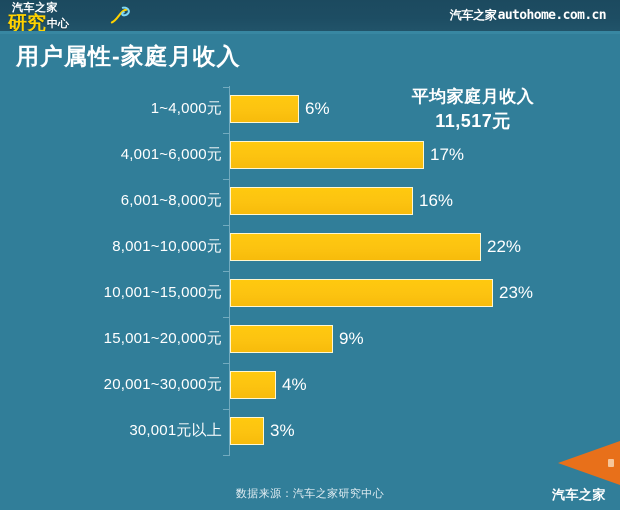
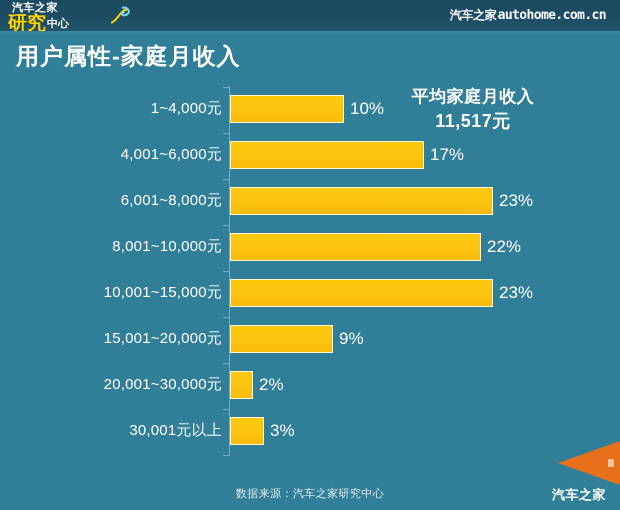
1~4,000元: 6% -> 10%
6,001~8,000元: 16% -> 23%
20,001~30,000元: 4% -> 2%
